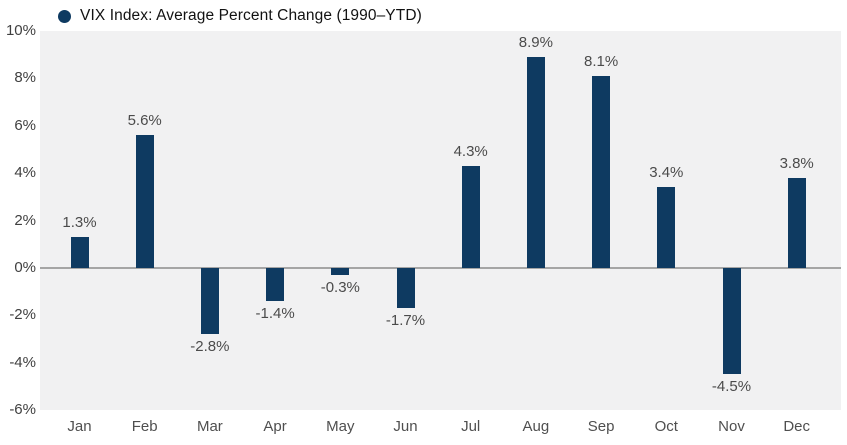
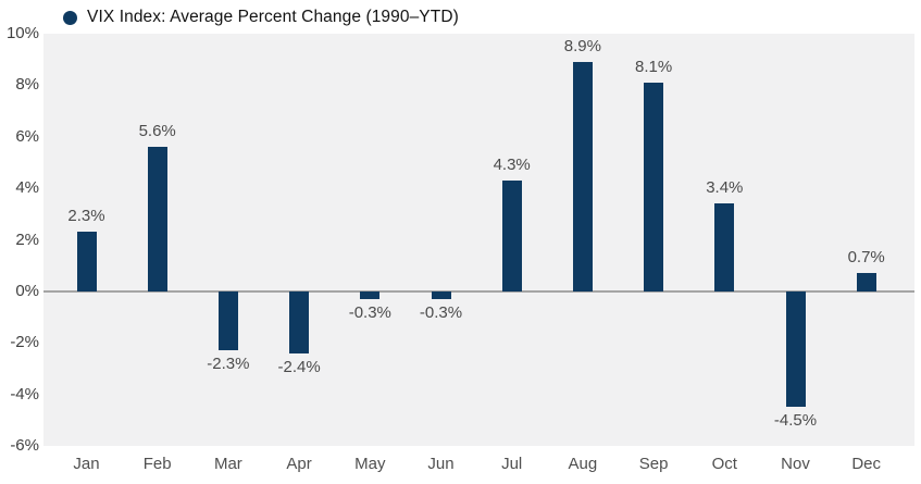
Jan: 1.3% -> 2.3%
Mar: -2.8% -> -2.3%
Apr: -1.4% -> -2.4%
Jun: -1.7% -> -0.3%
Dec: 3.8% -> 0.7%
